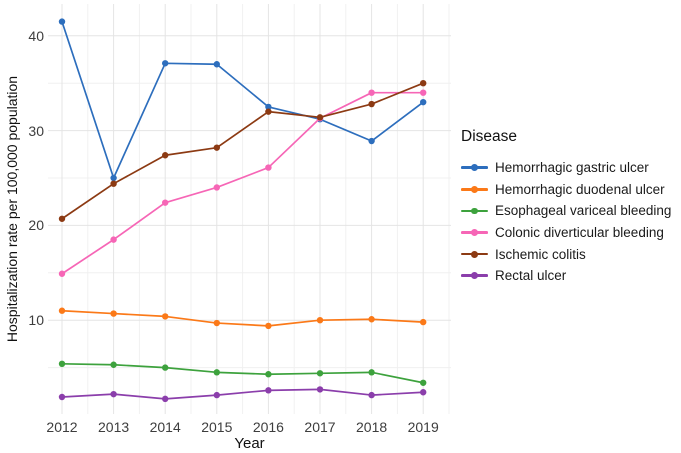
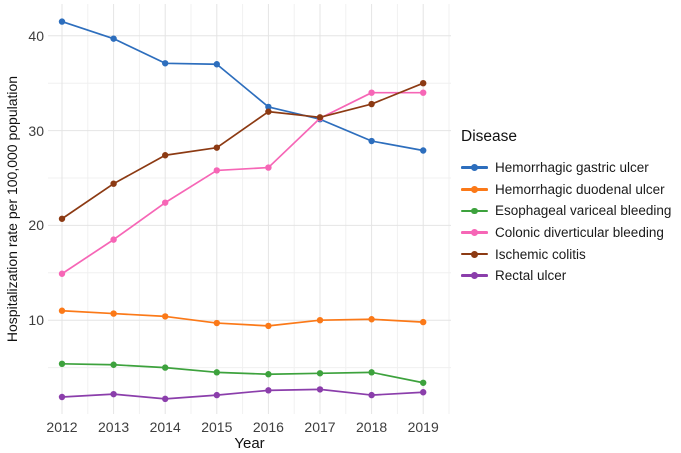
Hemorrhagic gastric ulcer/2013: 25 -> 40
Colonic diverticular bleeding/2015: 24 -> 26
Hemorrhagic gastric ulcer/2019: 33 -> 28
